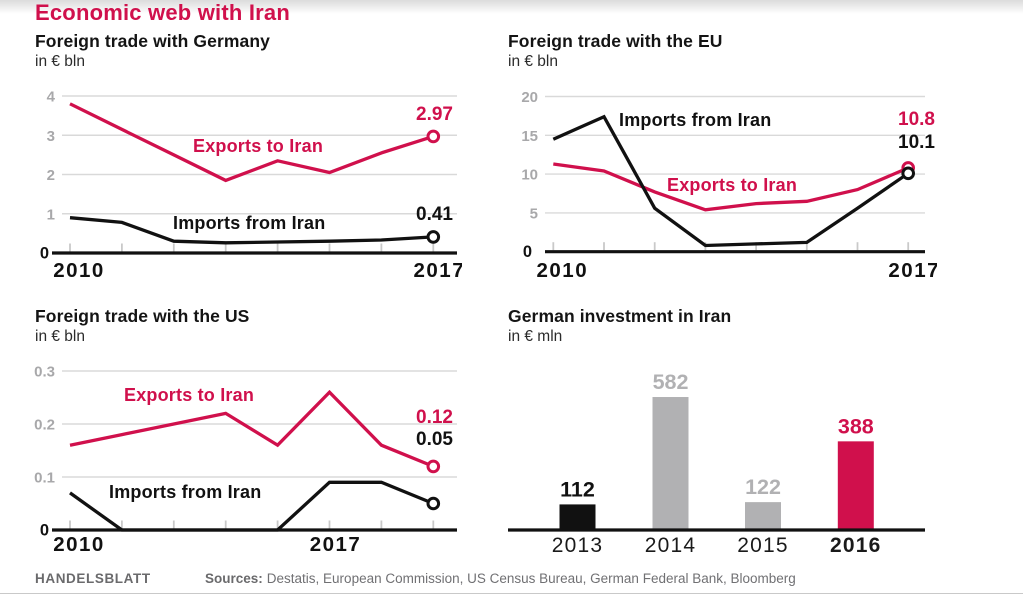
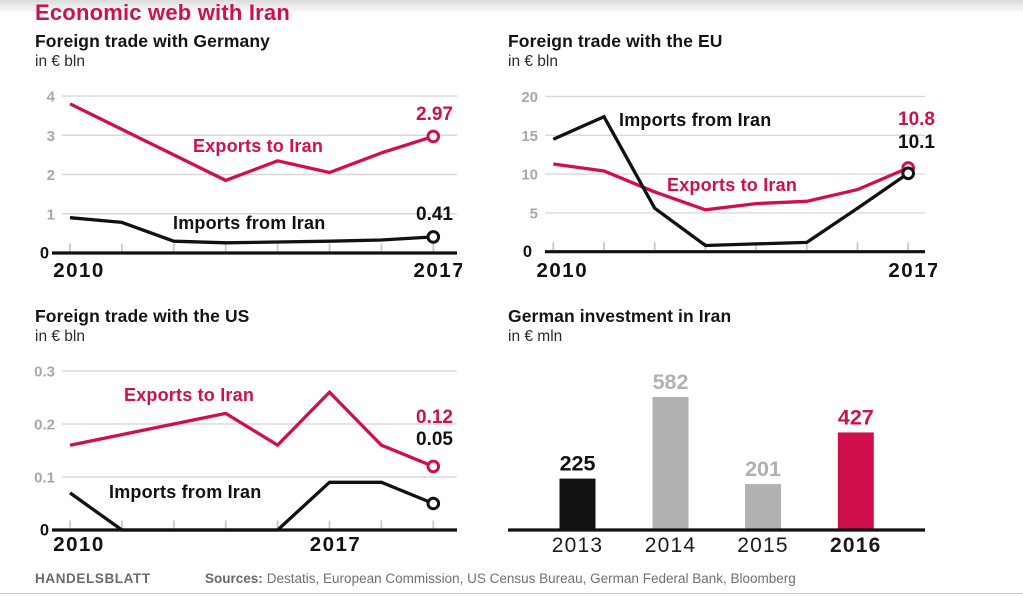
German investment in Iran/2013: 112 -> 225
German investment in Iran/2015: 122 -> 201
German investment in Iran/2016: 388 -> 427
